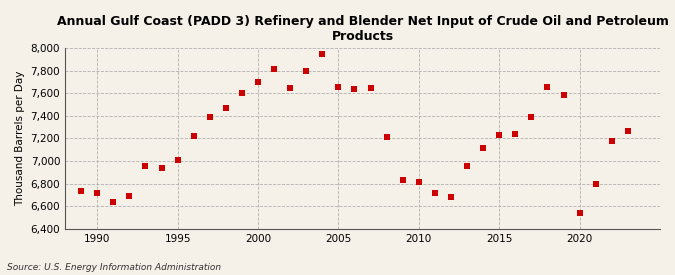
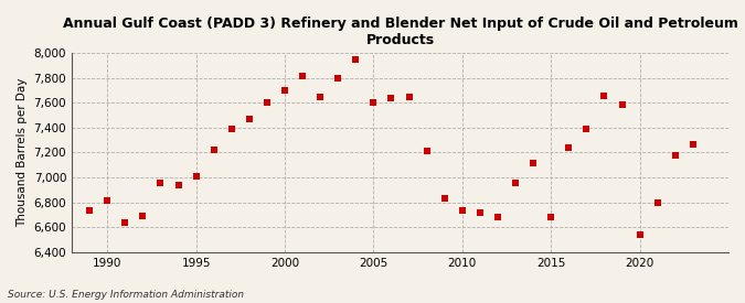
1990: 6,720 -> 6,810
2005: 7,660 -> 7,600
2010: 6,810 -> 6,730
2015: 7,230 -> 6,680
